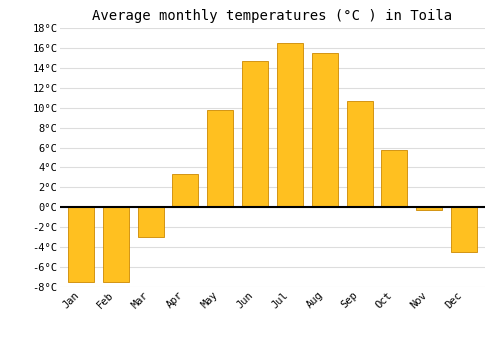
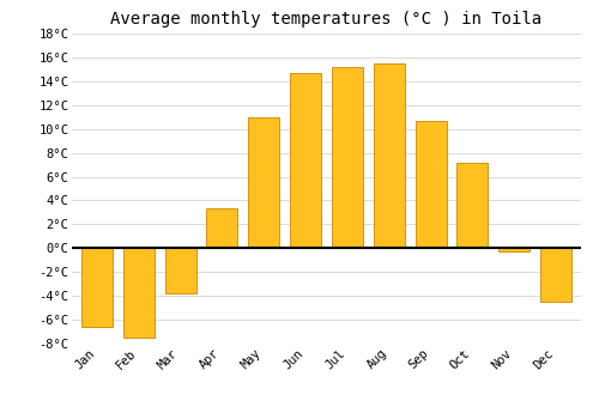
Jan: -7.5°C -> -6.6°C
Mar: -3.0°C -> -3.8°C
May: 9.8°C -> 11.0°C
Jul: 16.5°C -> 15.2°C
Oct: 5.8°C -> 7.2°C
